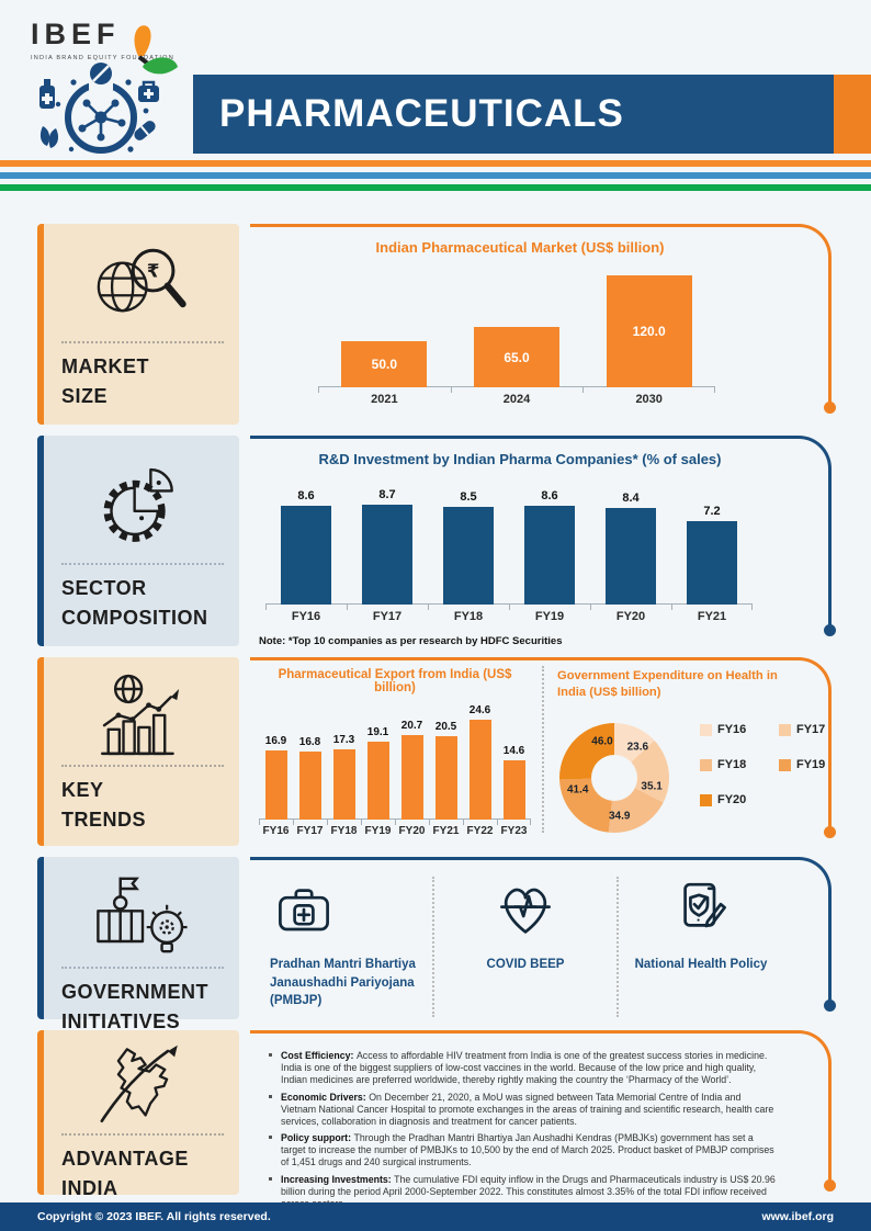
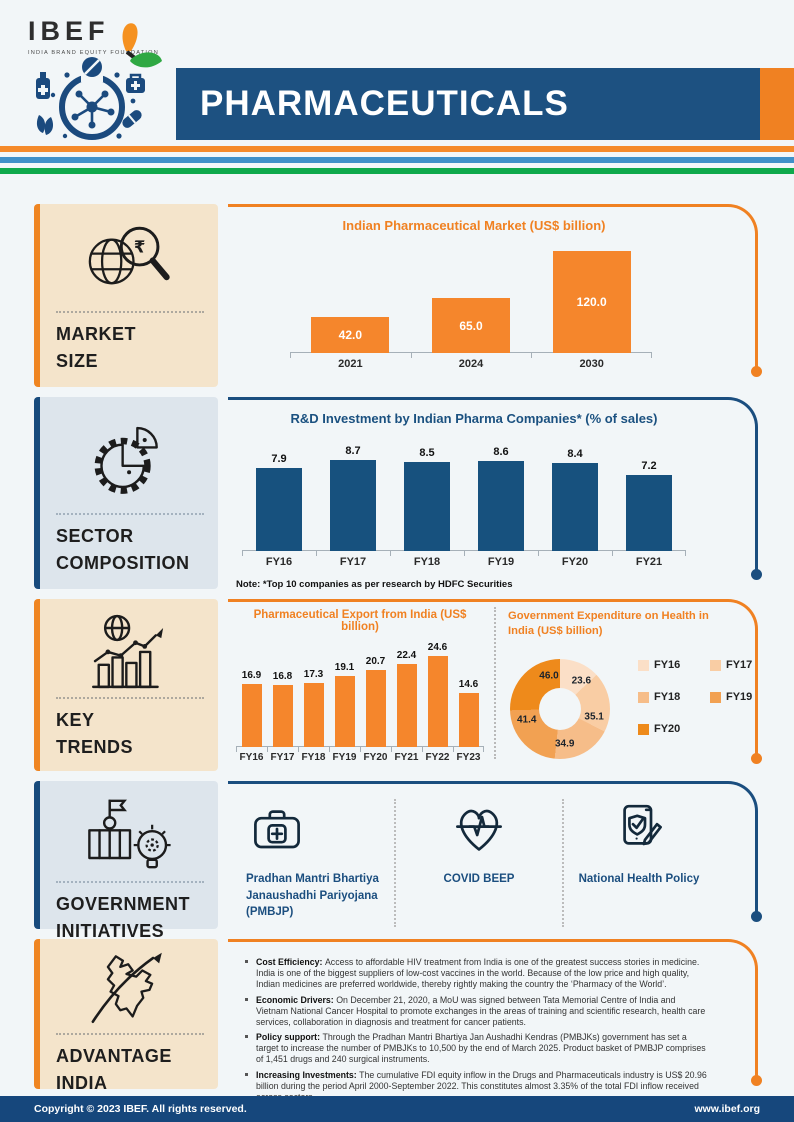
Indian Pharmaceutical Market (US$ billion)/2021: 50.0 -> 42.0
R&D Investment by Indian Pharma Companies* (% of sales)/FY16: 8.6 -> 7.9
Pharmaceutical Export from India (US$ billion)/FY21: 20.5 -> 22.4
